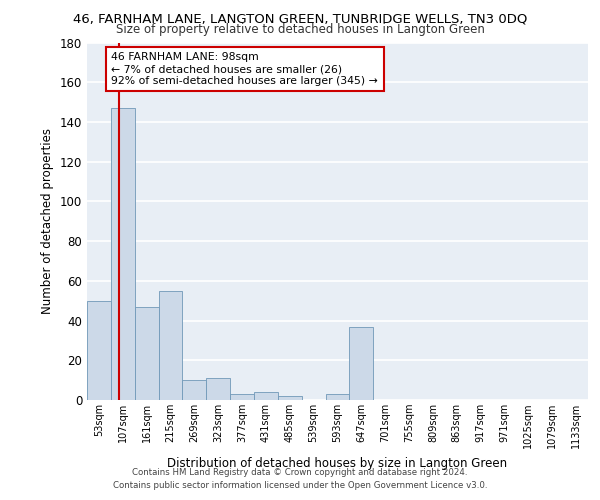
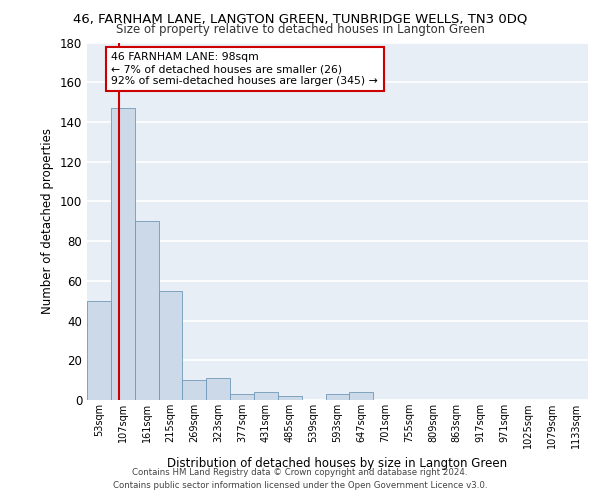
161sqm: 47 -> 90
647sqm: 37 -> 4
